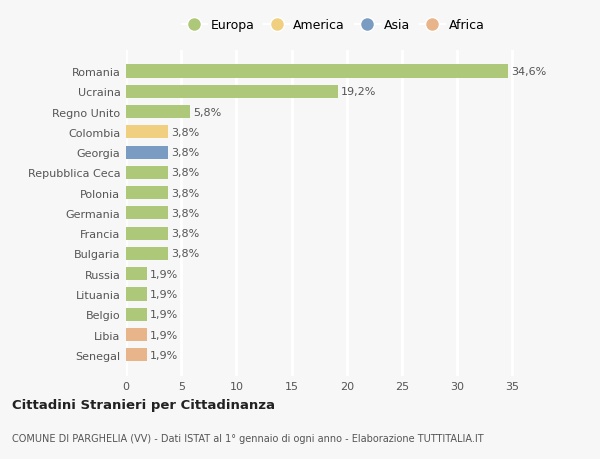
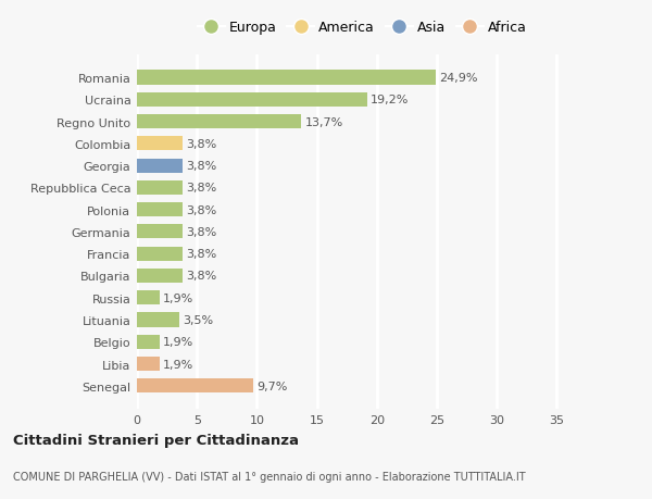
Romania: 34,6% -> 24,9%
Regno Unito: 5,8% -> 13,7%
Lituania: 1,9% -> 3,5%
Senegal: 1,9% -> 9,7%
